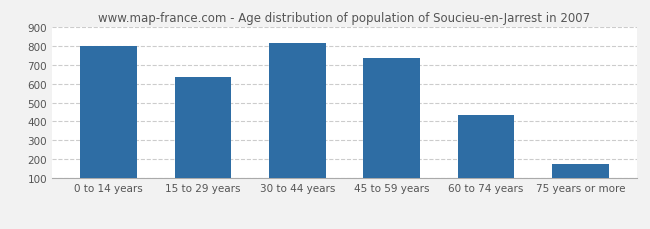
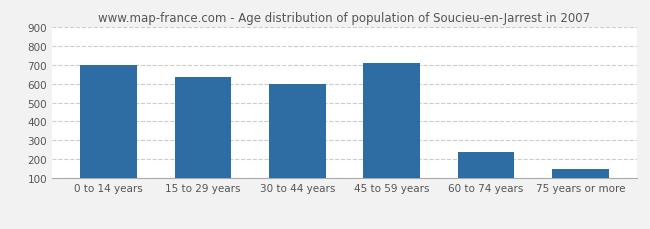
0 to 14 years: 800 -> 700
30 to 44 years: 820 -> 600
45 to 59 years: 740 -> 710
60 to 74 years: 430 -> 240
75 years or more: 180 -> 150
